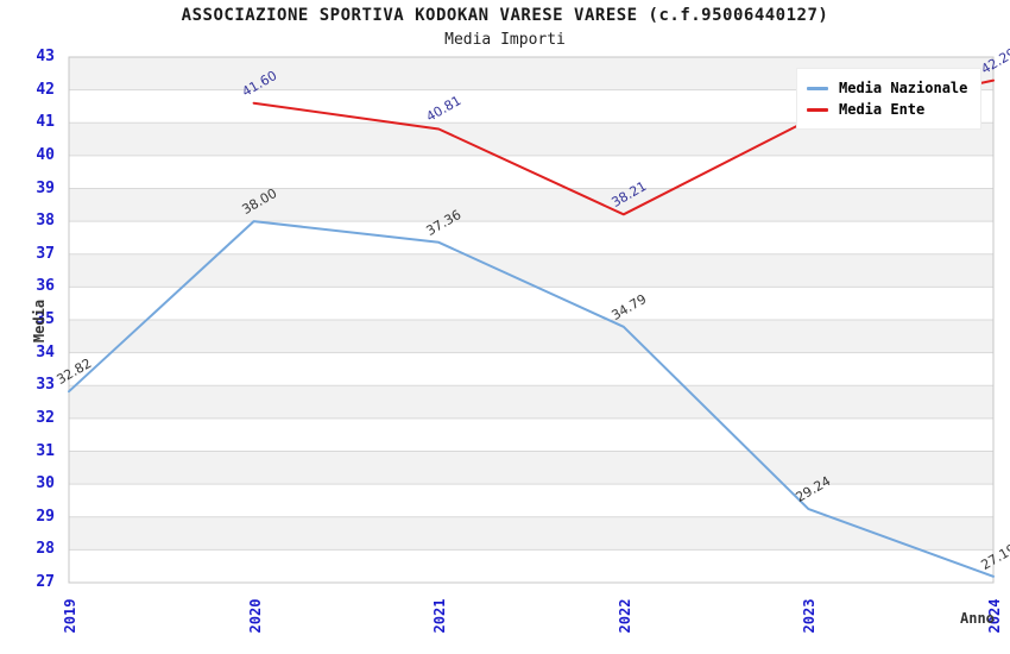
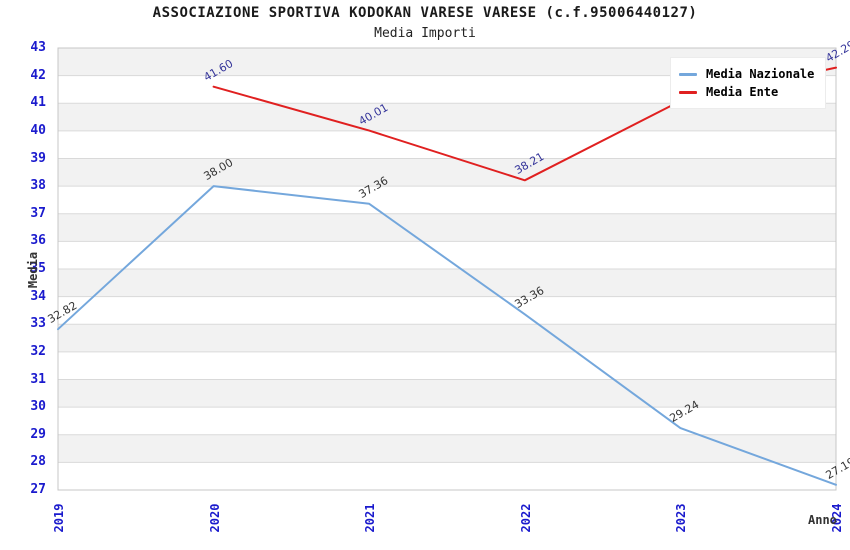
Media Ente/2021: 40.81 -> 40.01
Media Nazionale/2022: 34.79 -> 33.36
